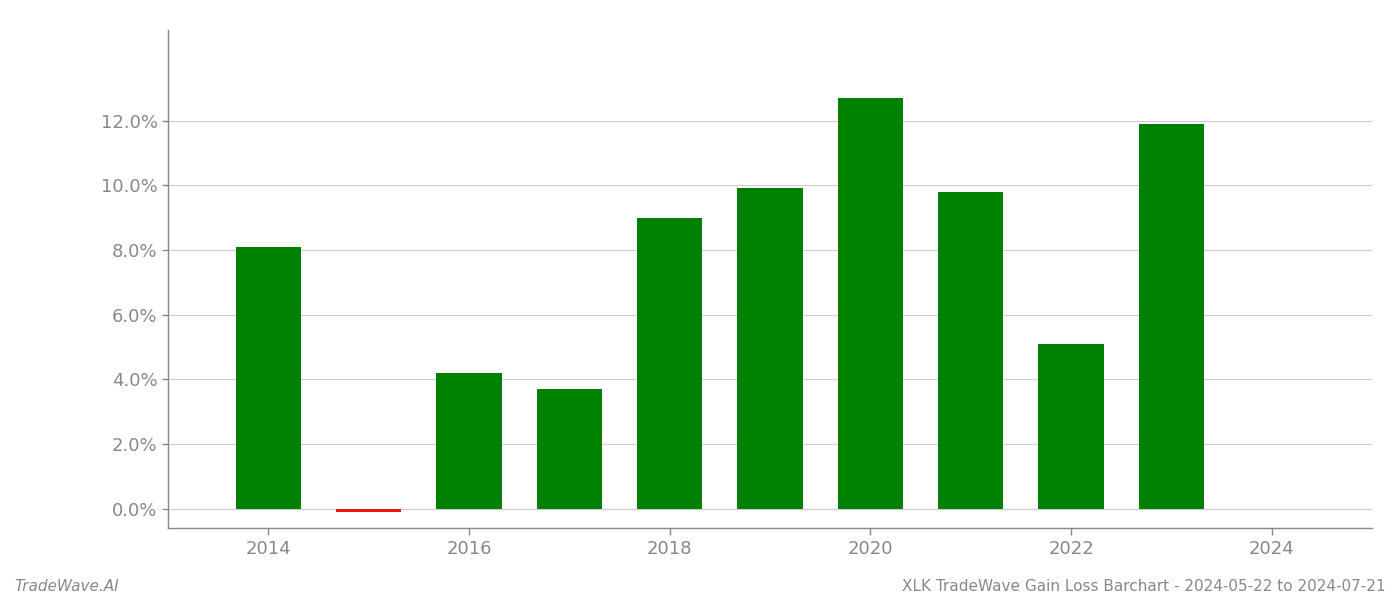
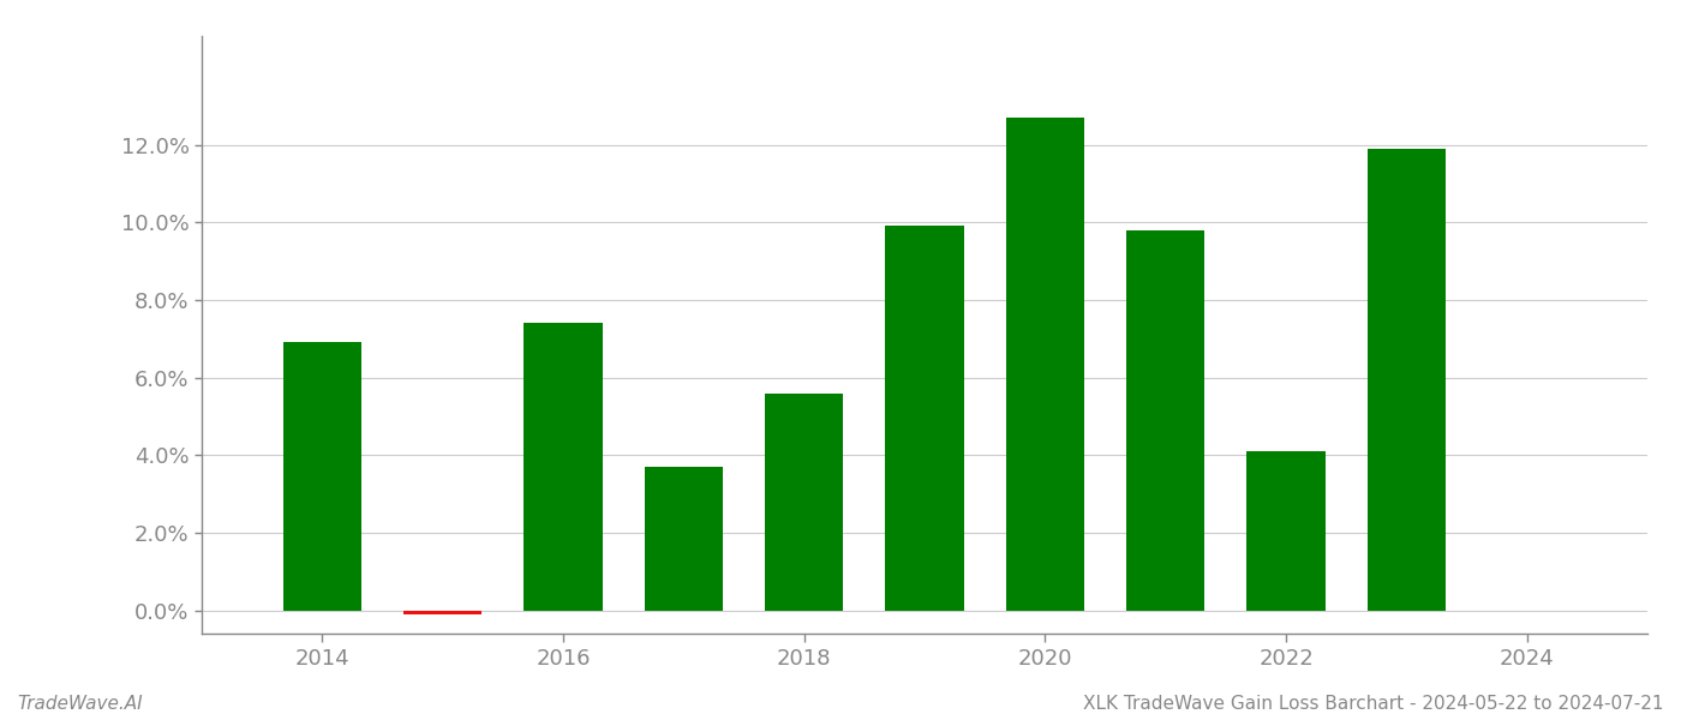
2014: 8.1% -> 6.9%
2016: 4.2% -> 7.4%
2018: 9.0% -> 5.6%
2022: 5.1% -> 4.1%
